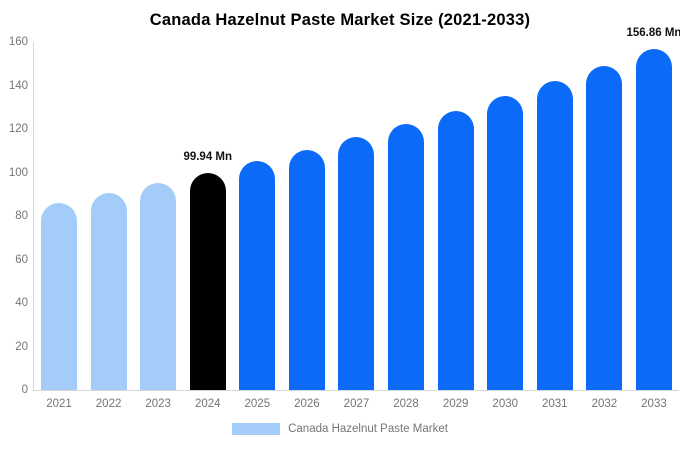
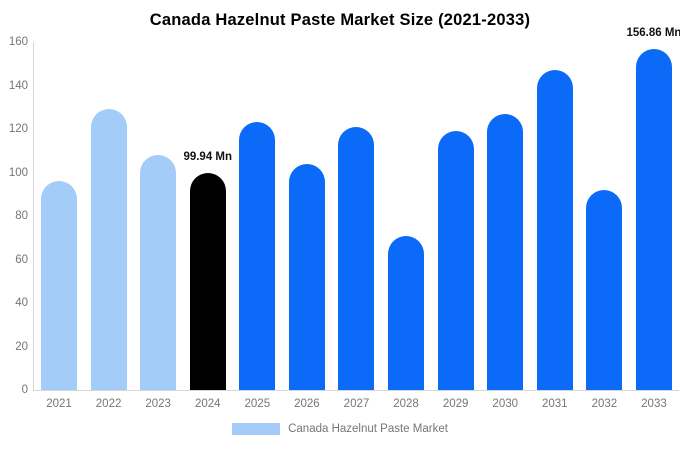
2021: 86 -> 96
2022: 90 -> 129
2023: 95 -> 108
2025: 105 -> 123
2026: 110 -> 104
2027: 116 -> 121
2028: 122 -> 71
2029: 128 -> 119
2030: 135 -> 127
2031: 142 -> 147
2032: 149 -> 92
